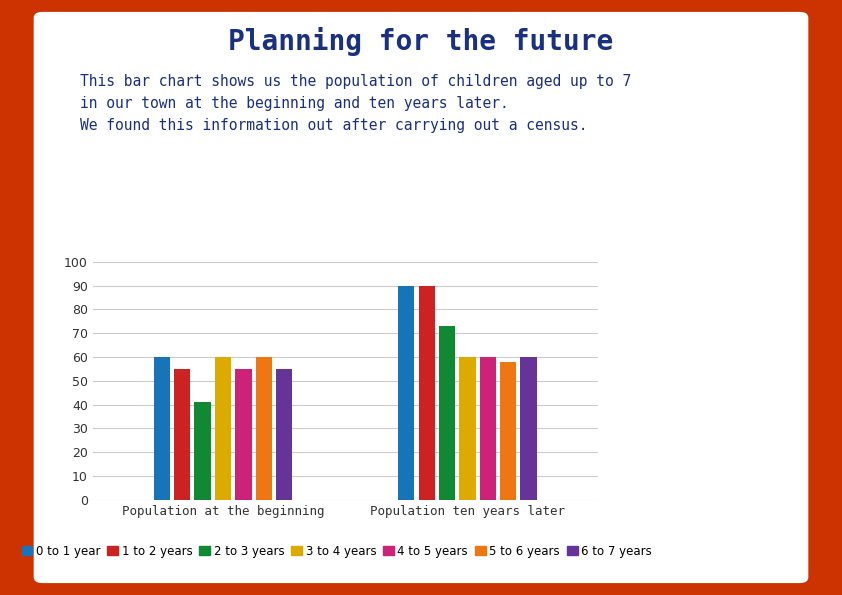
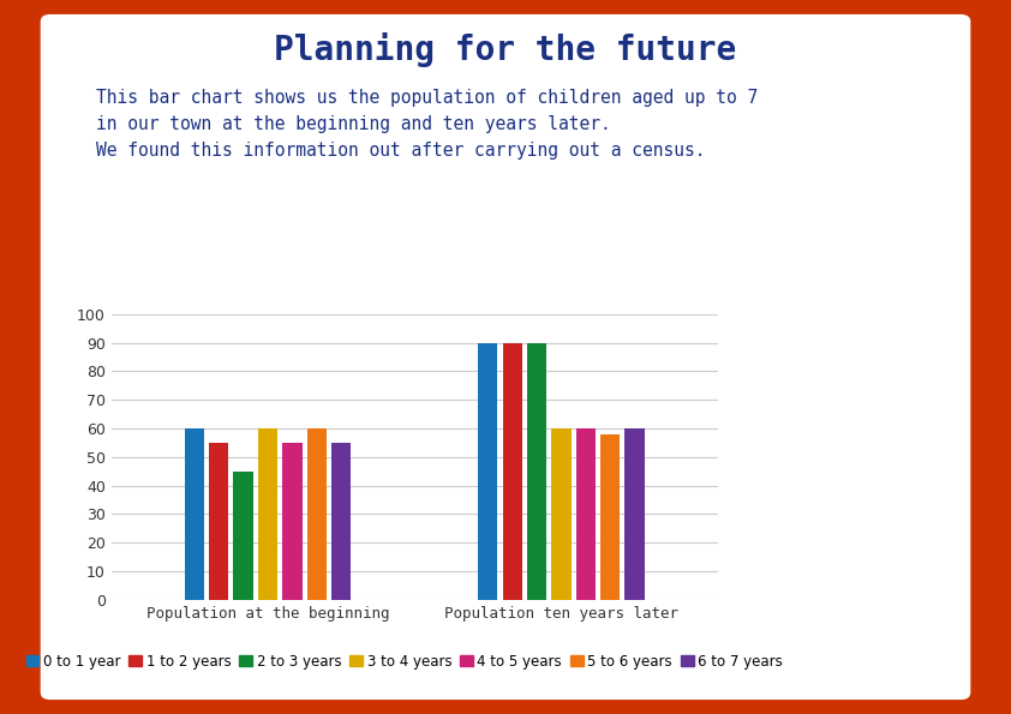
2 to 3 years/Population at the beginning: 41 -> 45
2 to 3 years/Population ten years later: 73 -> 90
